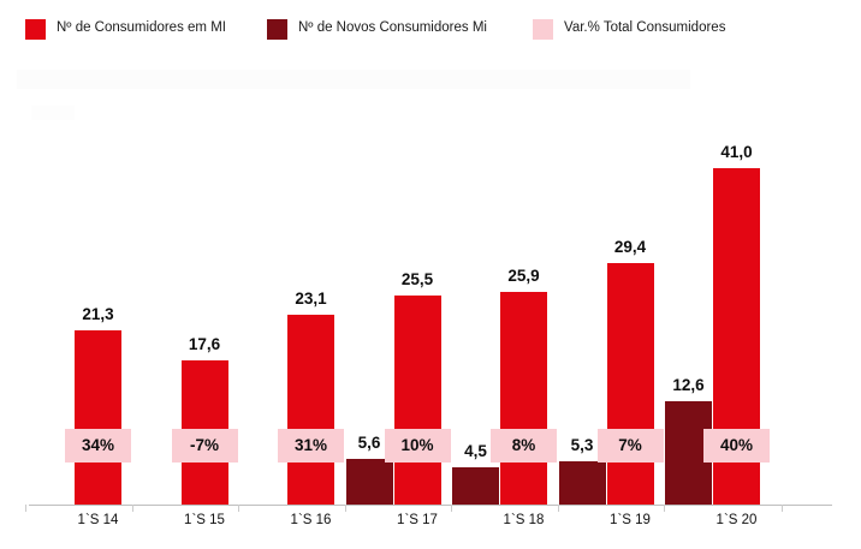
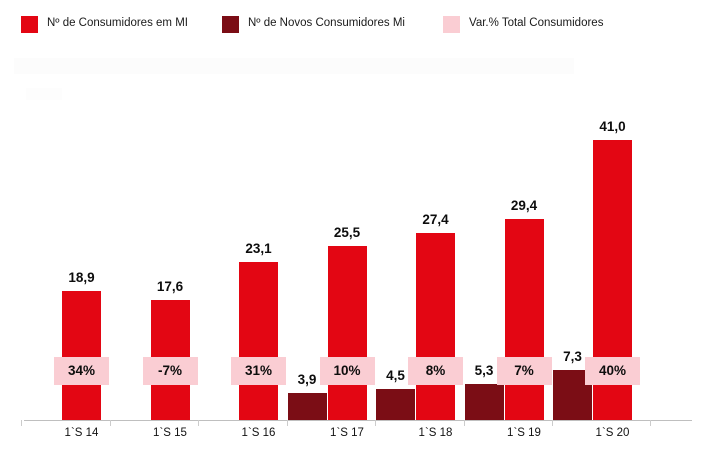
Nº de Consumidores em MI/1`S 14: 21,3 -> 18,9
Nº de Novos Consumidores Mi/1`S 17: 5,6 -> 3,9
Nº de Consumidores em MI/1`S 18: 25,9 -> 27,4
Nº de Novos Consumidores Mi/1`S 20: 12,6 -> 7,3
